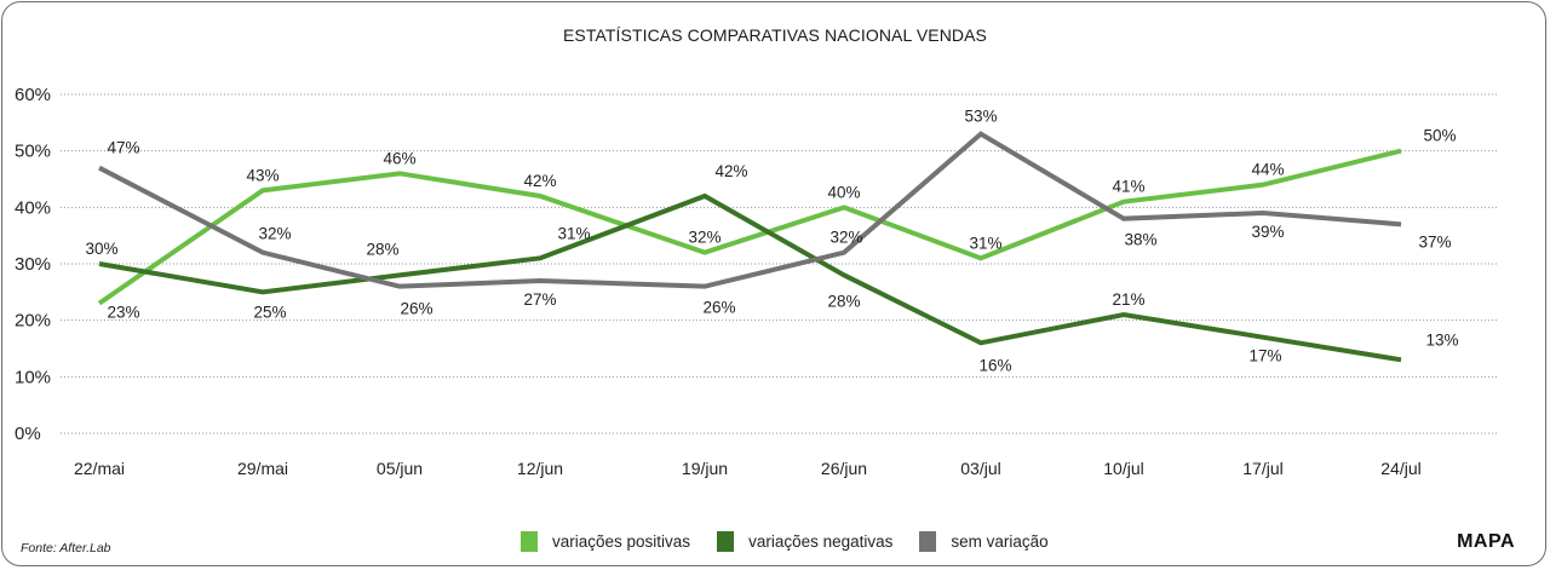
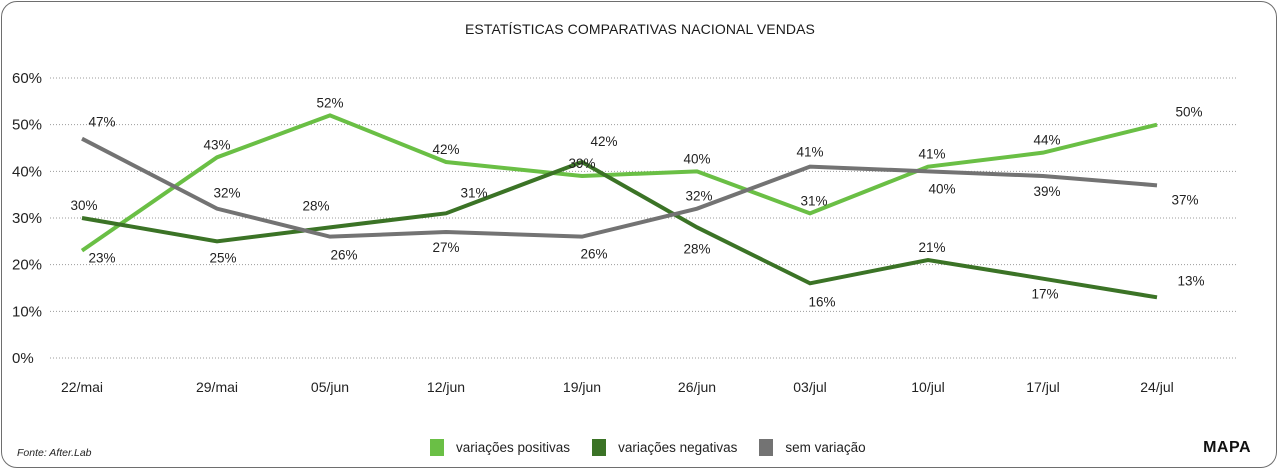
variações positivas/05/jun: 46% -> 52%
variações positivas/19/jun: 32% -> 39%
sem variação/03/jul: 53% -> 41%
sem variação/10/jul: 38% -> 40%
